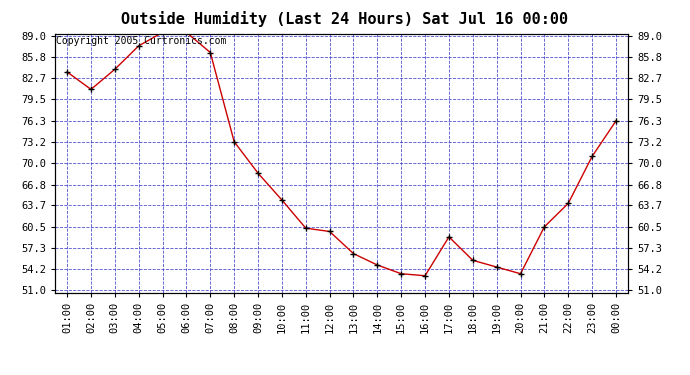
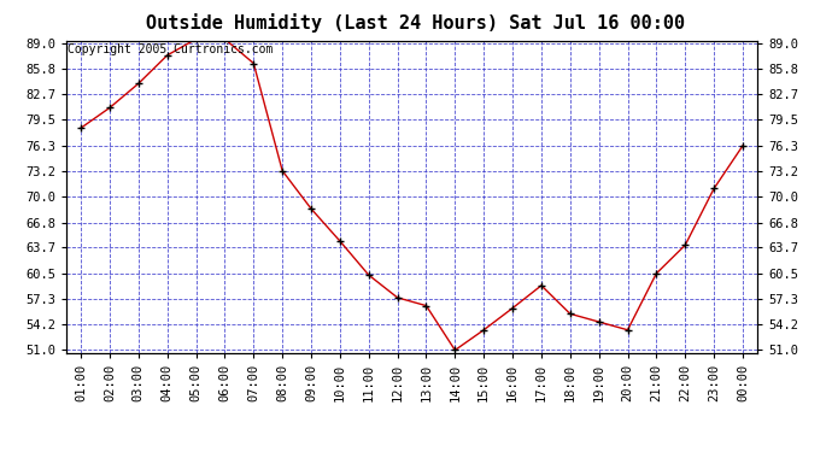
01:00: 83.6 -> 78.5
12:00: 59.8 -> 57.5
14:00: 54.8 -> 51.0
16:00: 53.2 -> 56.2
